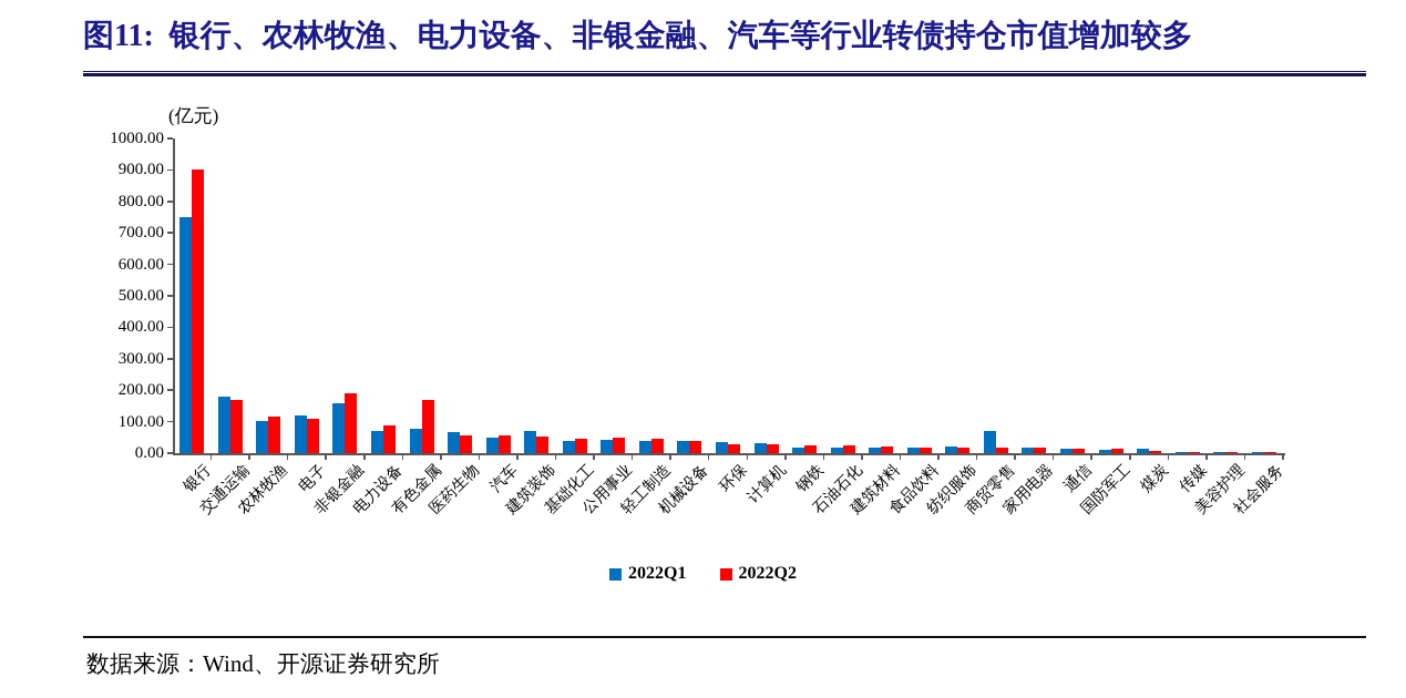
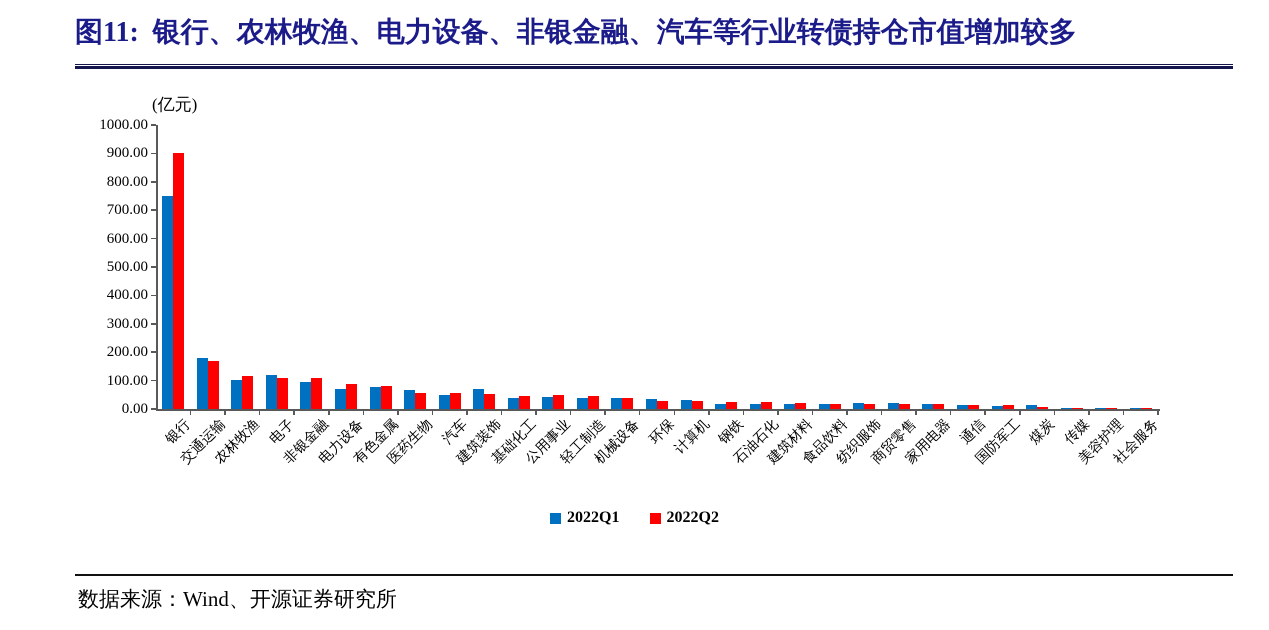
2022Q1/非银金融: 160 -> 100
2022Q2/非银金融: 190 -> 110
2022Q2/有色金属: 170 -> 80
2022Q1/商贸零售: 70 -> 20
